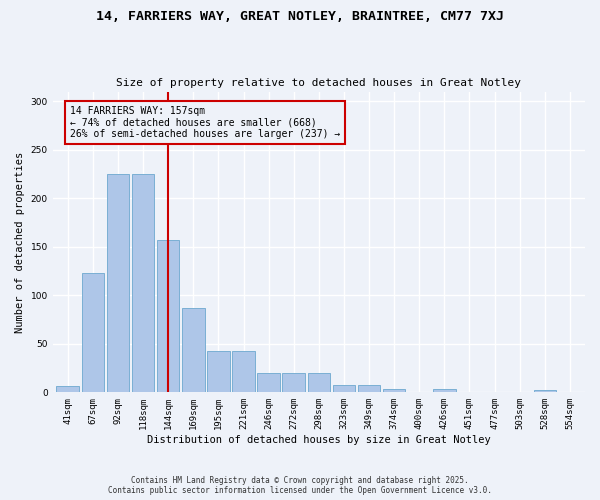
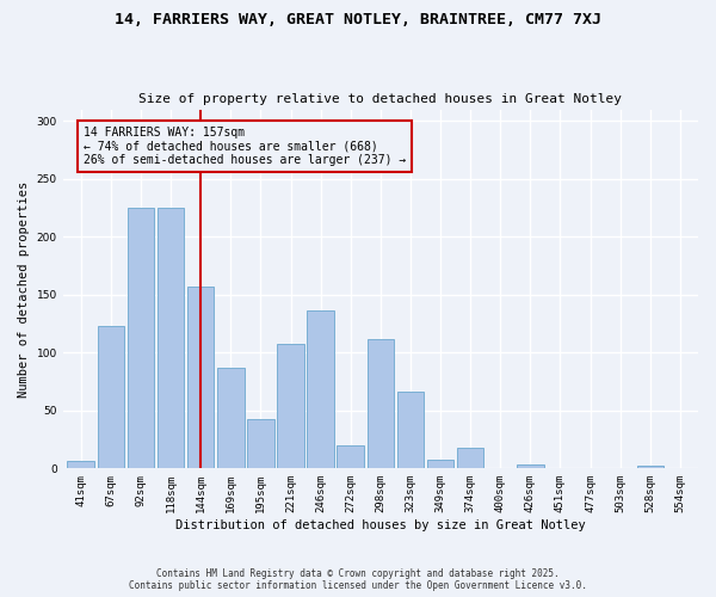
221sqm: 43 -> 108
246sqm: 20 -> 136
298sqm: 20 -> 112
323sqm: 8 -> 66
374sqm: 3 -> 18
